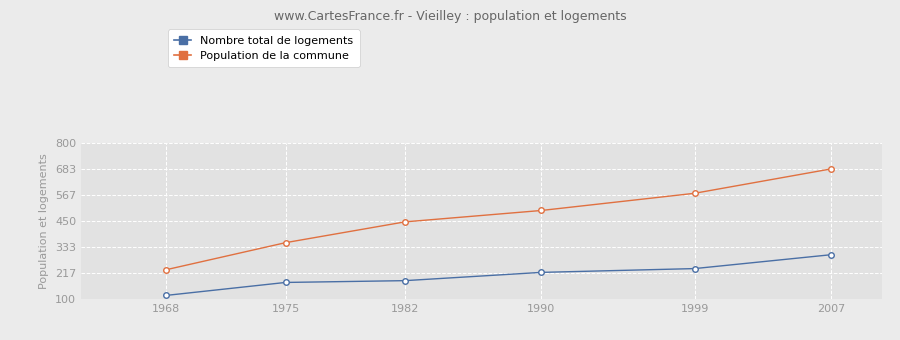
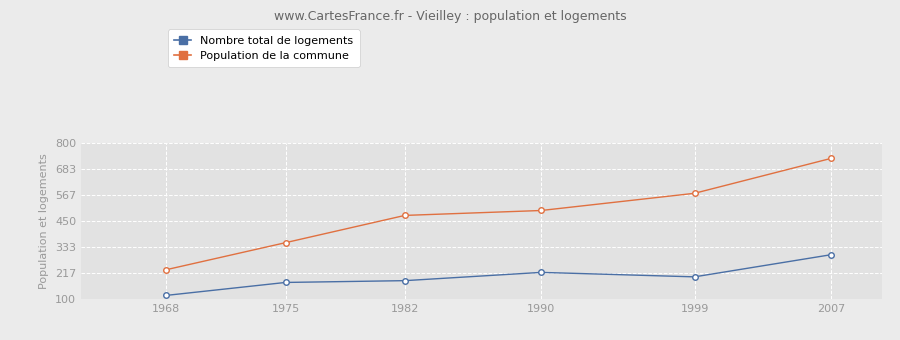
Population de la commune/1982: 446 -> 475
Nombre total de logements/1999: 237 -> 200
Population de la commune/2007: 683 -> 730
